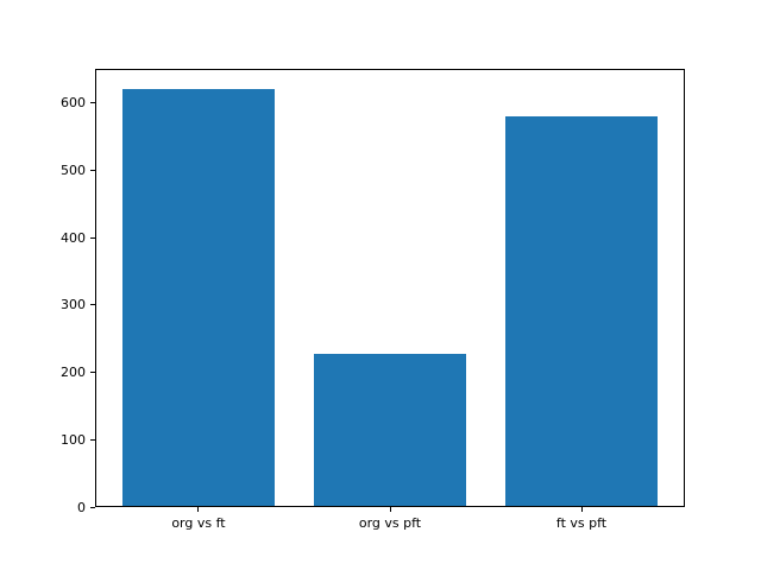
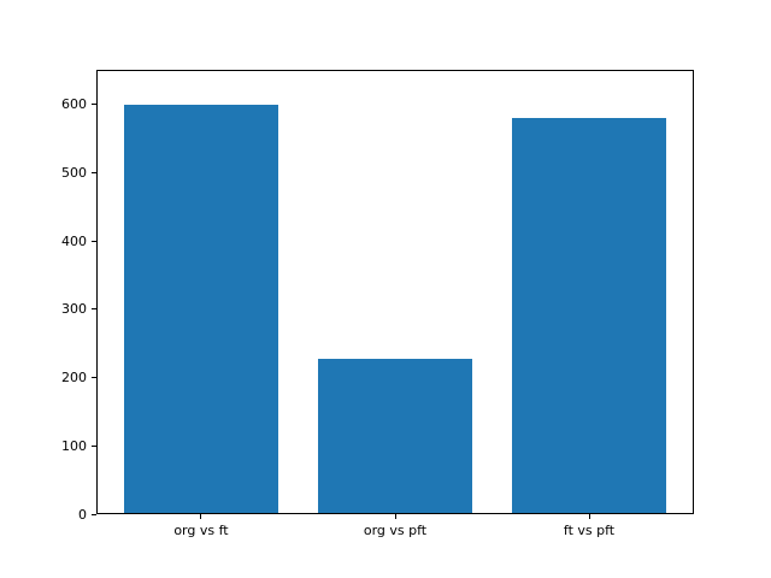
org vs ft: 620 -> 600
